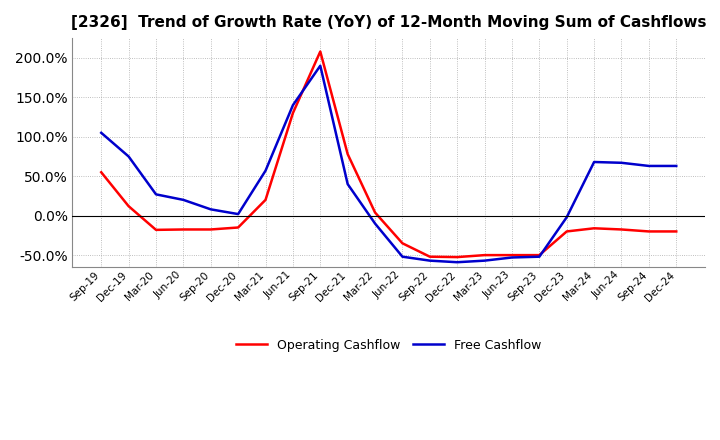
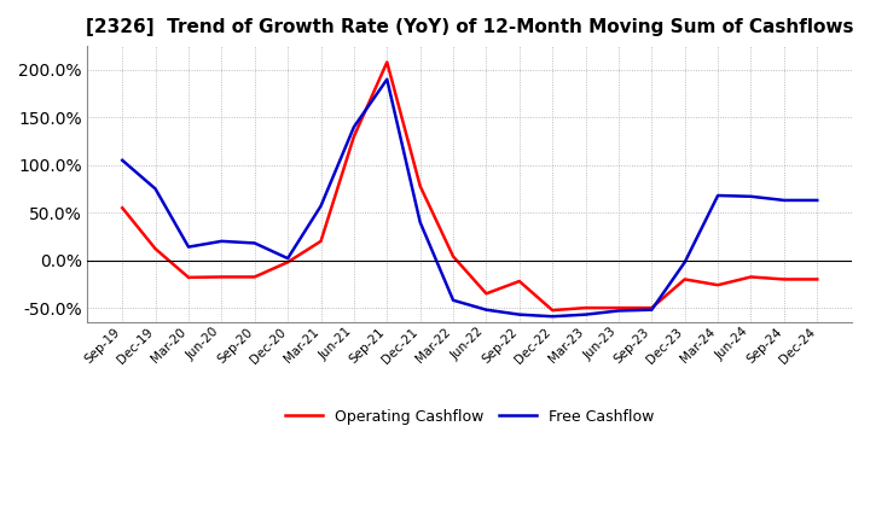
Free Cashflow/Mar-20: 27% -> 14%
Free Cashflow/Sep-20: 8% -> 18%
Operating Cashflow/Dec-20: -15% -> -2%
Free Cashflow/Mar-22: -10% -> -42%
Operating Cashflow/Sep-22: -52% -> -22%
Operating Cashflow/Mar-24: -16% -> -26%
